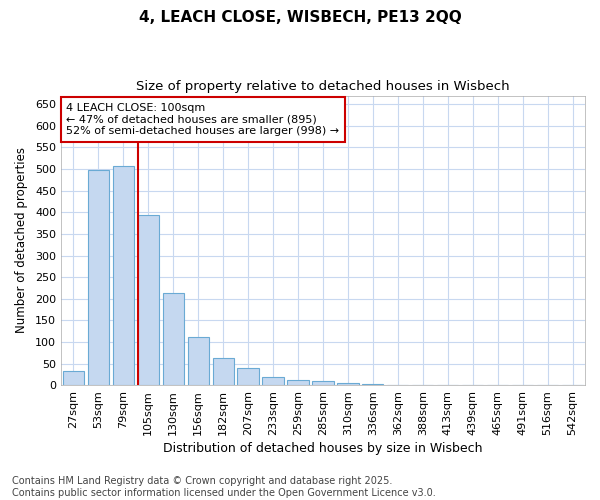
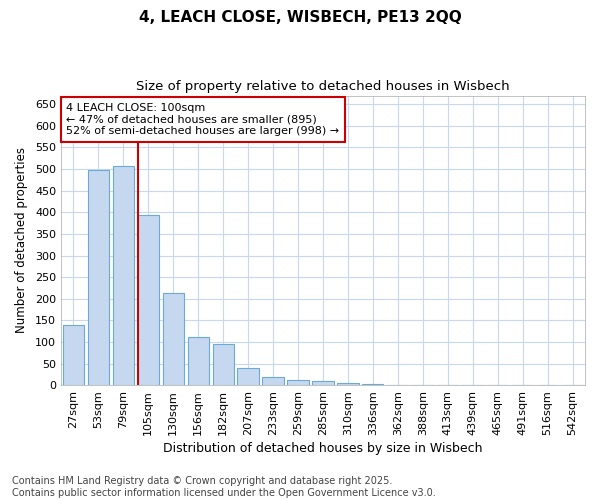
27sqm: 32 -> 140
182sqm: 62 -> 95
